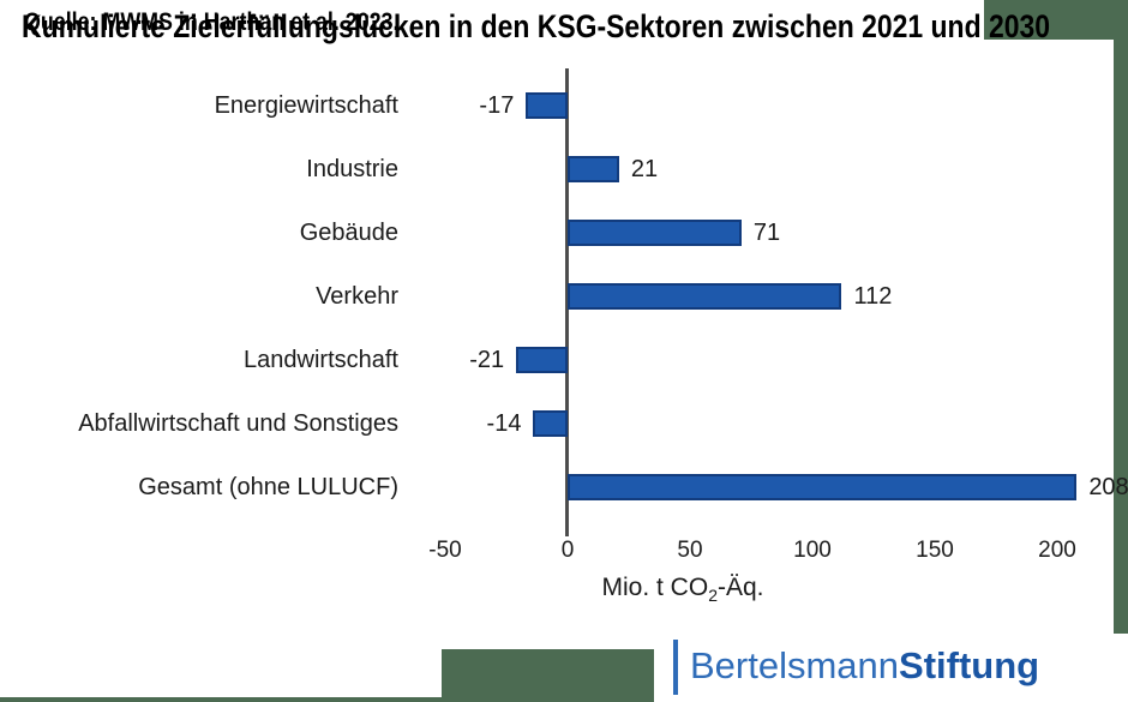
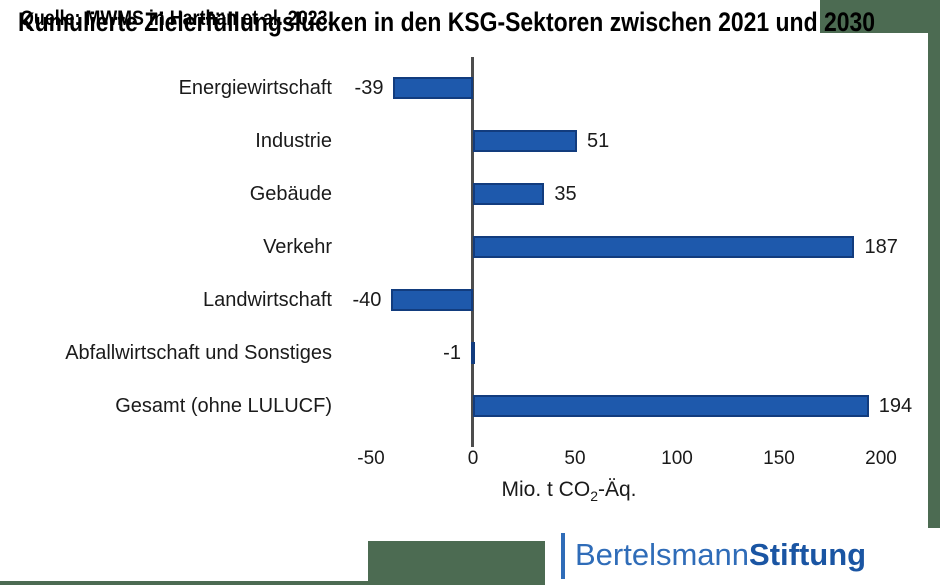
Energiewirtschaft: -17 -> -39
Industrie: 21 -> 51
Gebäude: 71 -> 35
Verkehr: 112 -> 187
Landwirtschaft: -21 -> -40
Abfallwirtschaft und Sonstiges: -14 -> -1
Gesamt (ohne LULUCF): 208 -> 194
